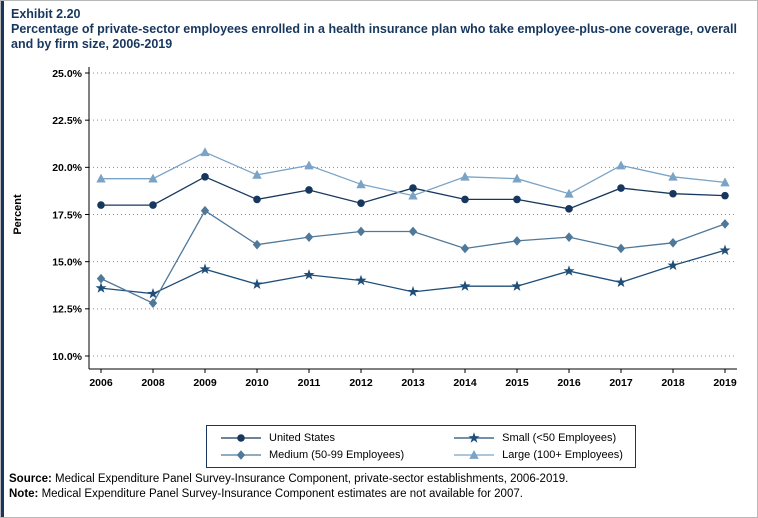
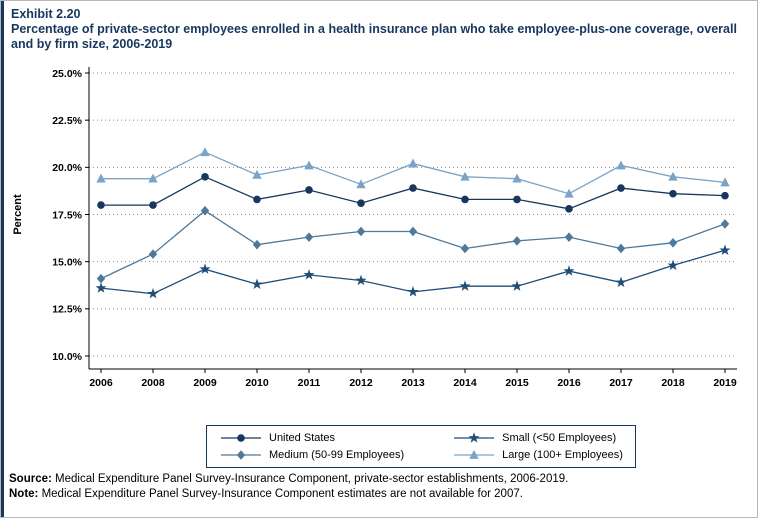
Medium (50-99 Employees)/2008: 12.8% -> 15.4%
Large (100+ Employees)/2013: 18.5% -> 20.2%
